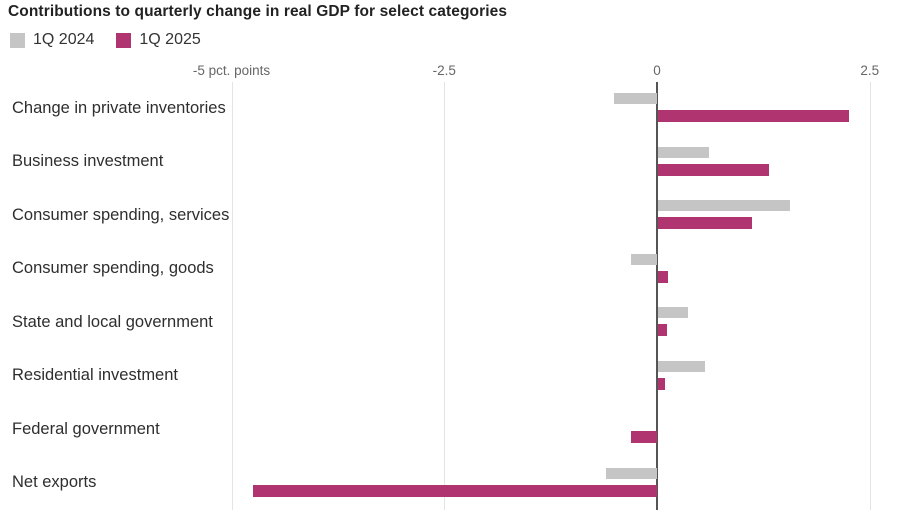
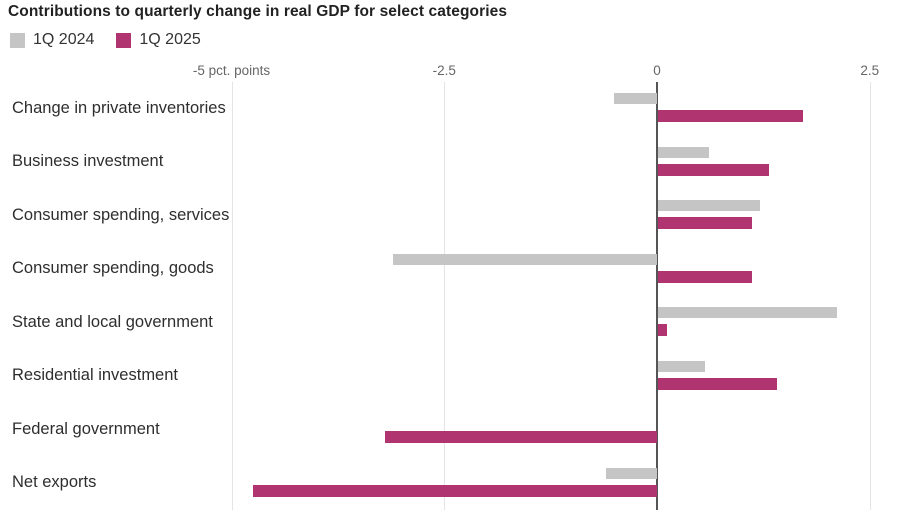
1Q 2025/Change in private inventories: 2.2 -> 1.7
1Q 2024/Consumer spending, services: 1.6 -> 1.2
1Q 2024/Consumer spending, goods: -0.3 -> -3.1
1Q 2025/Consumer spending, goods: 0.1 -> 1.1
1Q 2024/State and local government: 0.3 -> 2.1
1Q 2025/Residential investment: 0.1 -> 1.4
1Q 2025/Federal government: -0.3 -> -3.2
